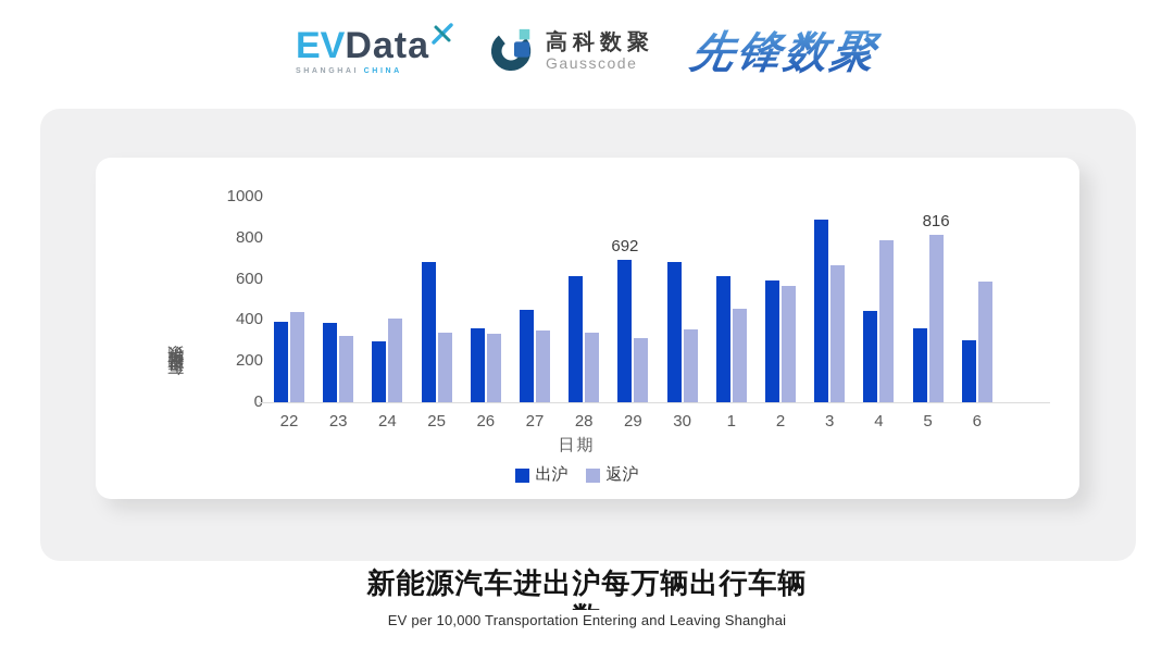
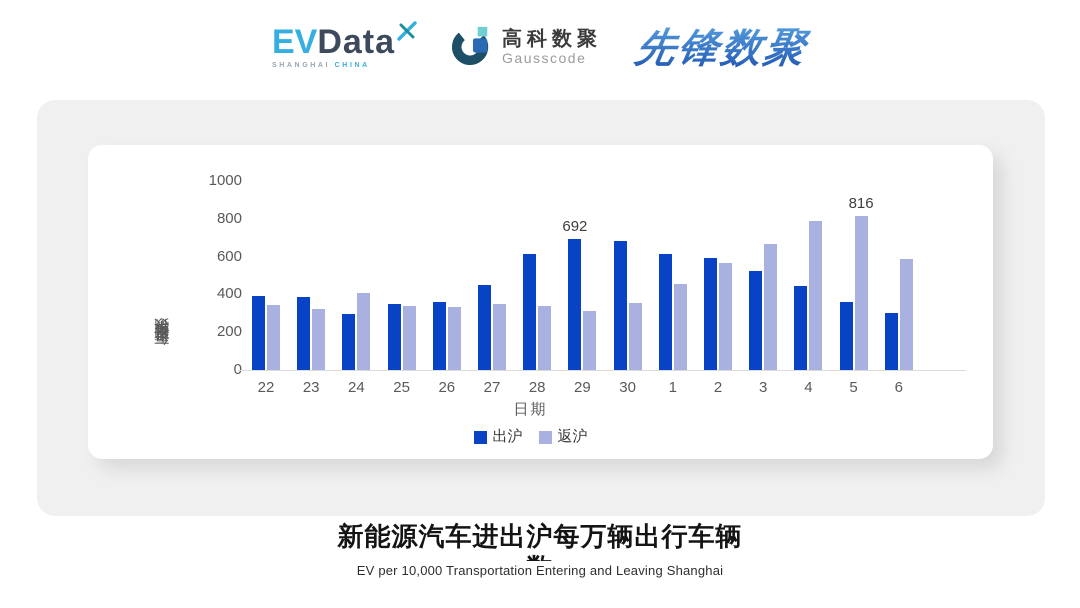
返沪/22: 440 -> 340
出沪/25: 680 -> 350
出沪/3: 890 -> 520
